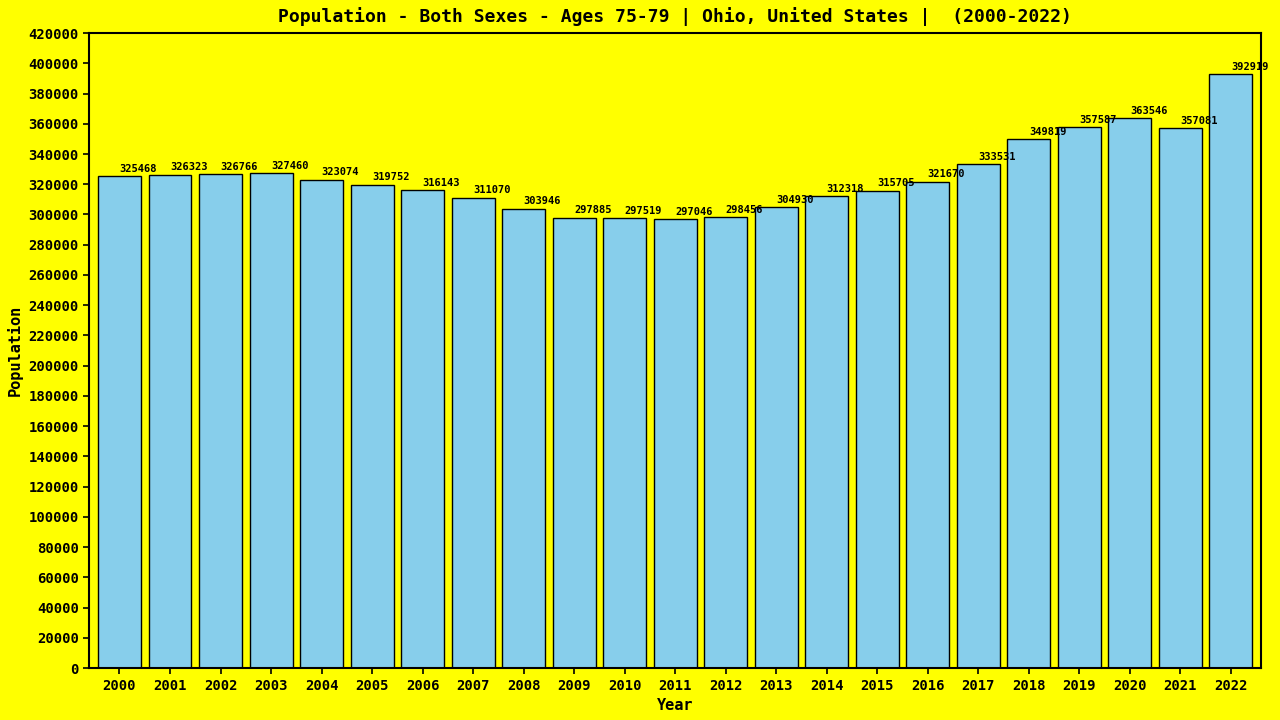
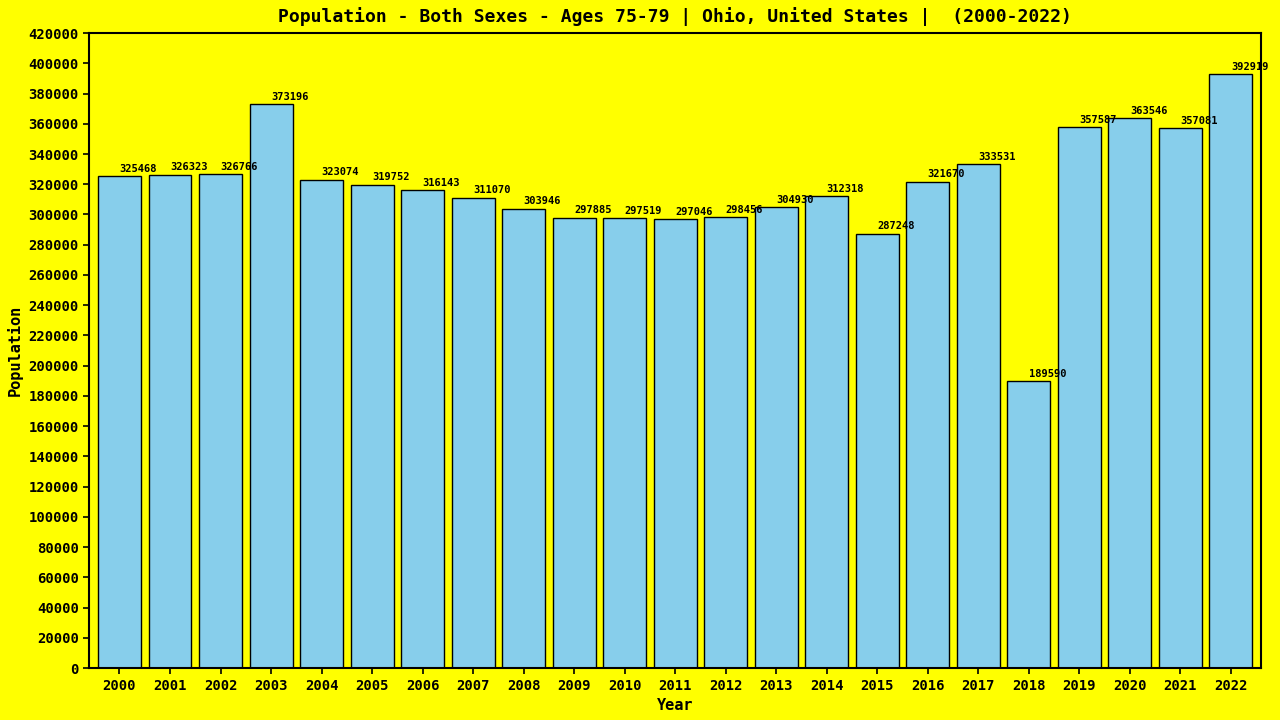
2003: 327460 -> 373196
2015: 315705 -> 287248
2018: 349819 -> 189590
